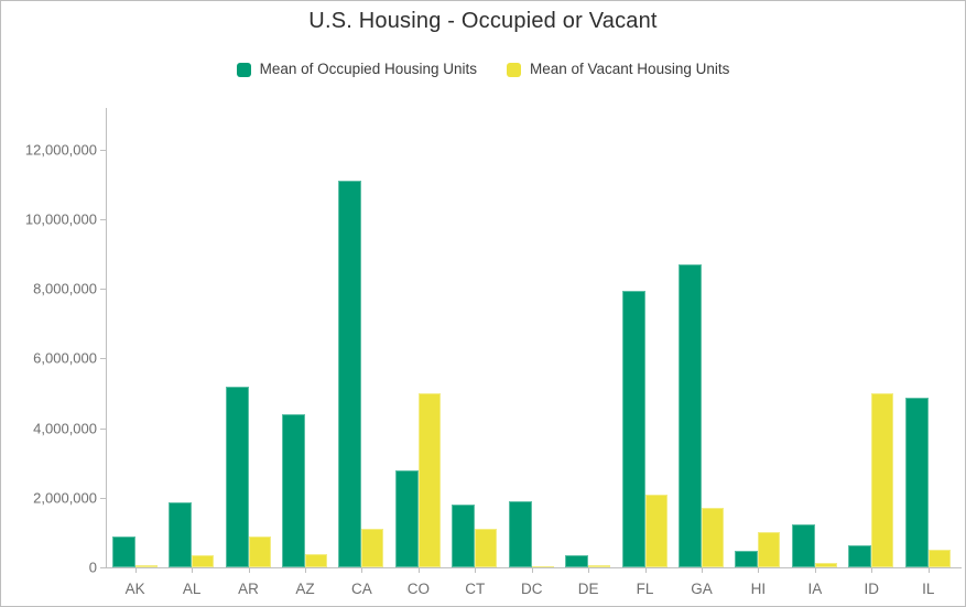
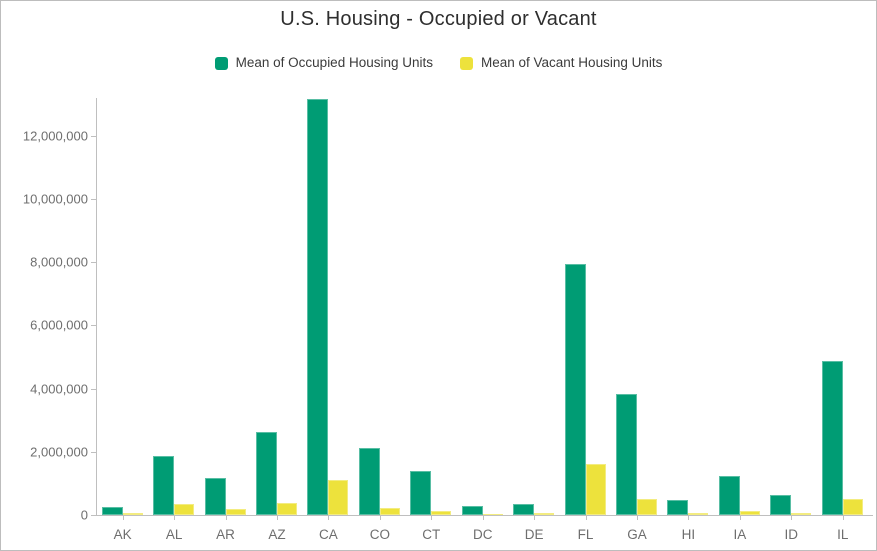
Mean of Occupied Housing Units/AK: 900000 -> 200000
Mean of Occupied Housing Units/AR: 5200000 -> 1200000
Mean of Vacant Housing Units/AR: 900000 -> 200000
Mean of Occupied Housing Units/AZ: 4400000 -> 2600000
Mean of Occupied Housing Units/CA: 11100000 -> 13200000
Mean of Occupied Housing Units/CO: 2800000 -> 2100000
Mean of Vacant Housing Units/CO: 5000000 -> 200000
Mean of Occupied Housing Units/CT: 1800000 -> 1400000
Mean of Vacant Housing Units/CT: 1100000 -> 100000
Mean of Occupied Housing Units/DC: 1900000 -> 300000
Mean of Vacant Housing Units/FL: 2100000 -> 1600000
Mean of Occupied Housing Units/GA: 8700000 -> 3800000
Mean of Vacant Housing Units/GA: 1700000 -> 500000
Mean of Vacant Housing Units/HI: 1000000 -> 100000
Mean of Vacant Housing Units/ID: 5000000 -> 100000
